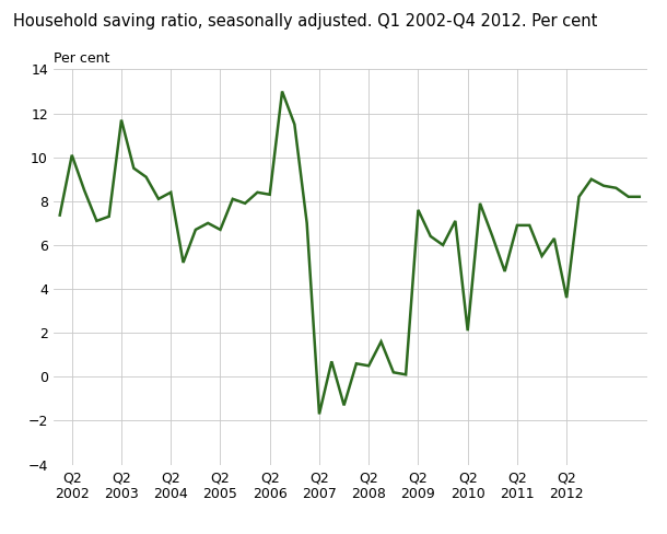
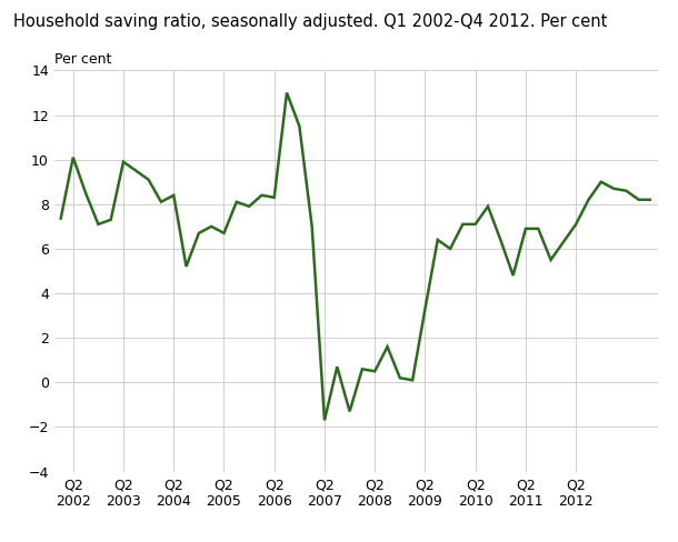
Q2 2003: 11.7 -> 9.9
Q2 2009: 7.6 -> 3.3
Q2 2010: 2.1 -> 7.1
Q2 2012: 3.6 -> 7.1
